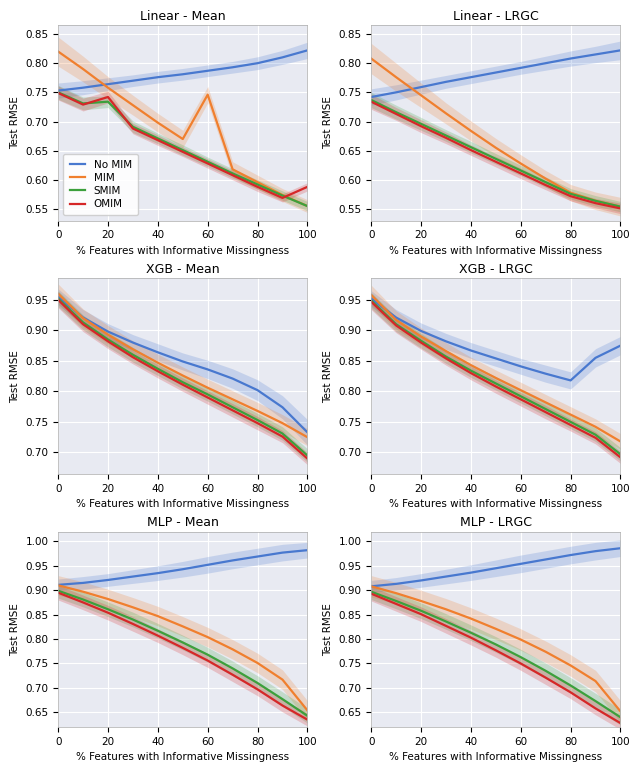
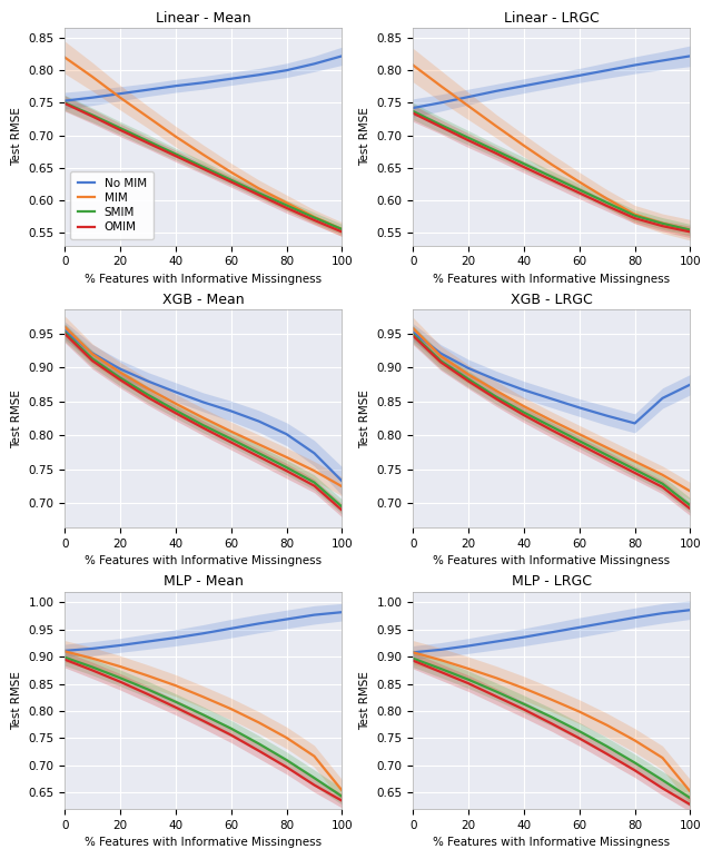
Linear - Mean/SMIM/20: 0.734 -> 0.711
Linear - Mean/OMIM/20: 0.742 -> 0.708
Linear - Mean/MIM/60: 0.746 -> 0.643
Linear - Mean/OMIM/100: 0.588 -> 0.551
